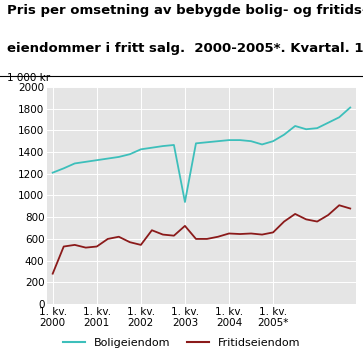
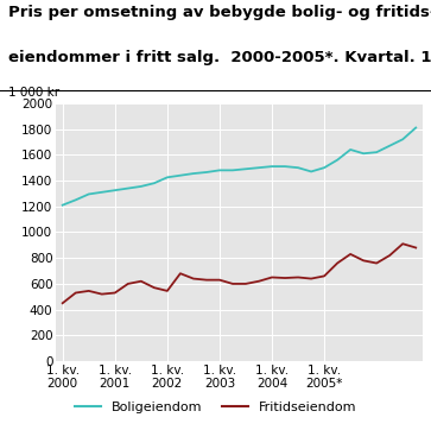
Fritidseiendom/1. kv. 2000: 280 -> 450
Boligeiendom/1. kv. 2003: 940 -> 1480
Fritidseiendom/1. kv. 2003: 720 -> 630
